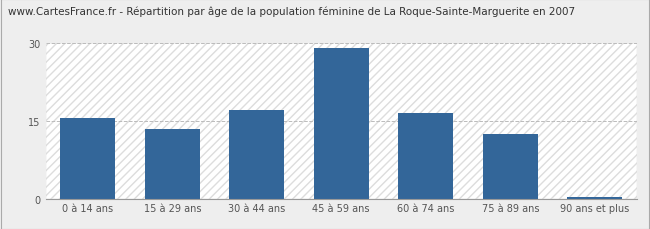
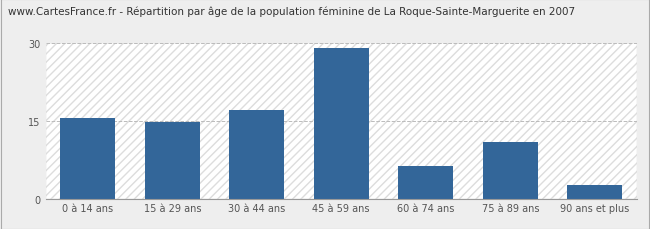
15 à 29 ans: 13.5 -> 14.8
60 à 74 ans: 16.5 -> 6.4
75 à 89 ans: 12.5 -> 11.0
90 ans et plus: 0.4 -> 2.8
